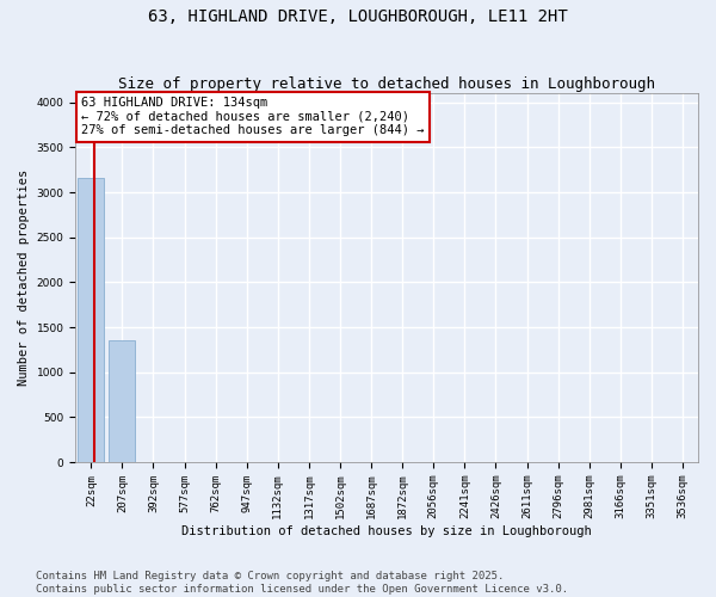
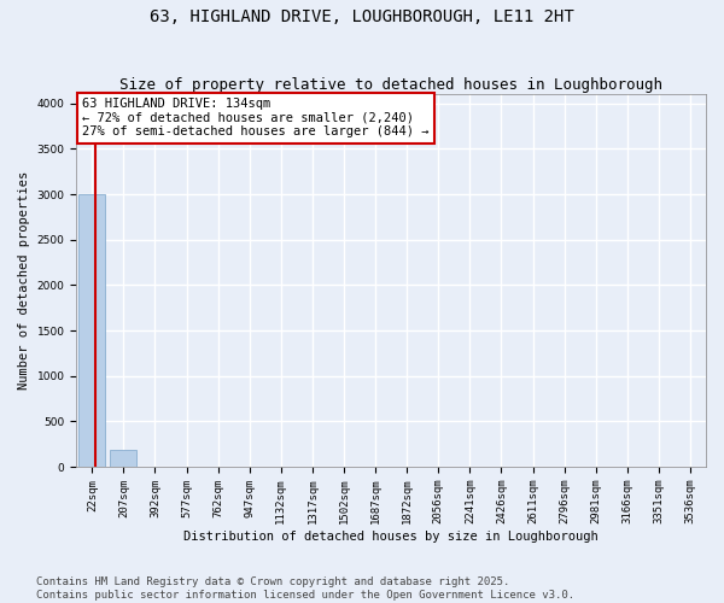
22sqm: 3160 -> 3000
207sqm: 1360 -> 180
